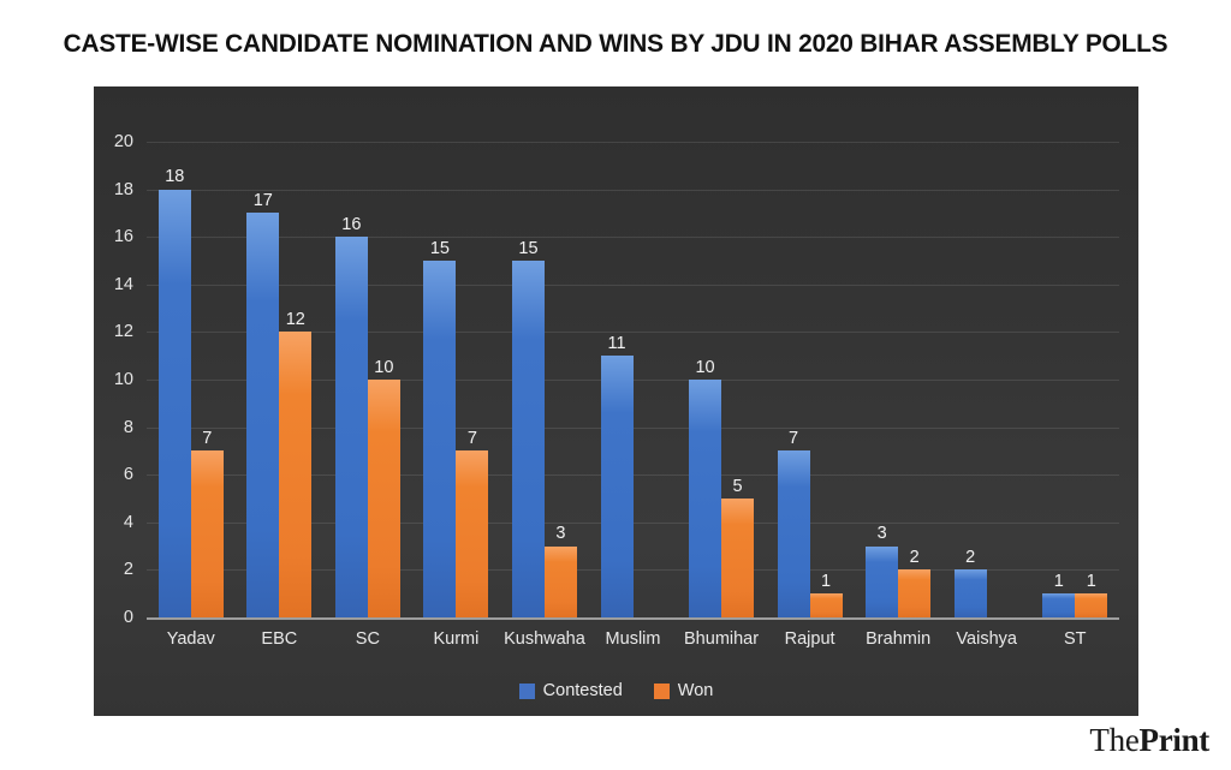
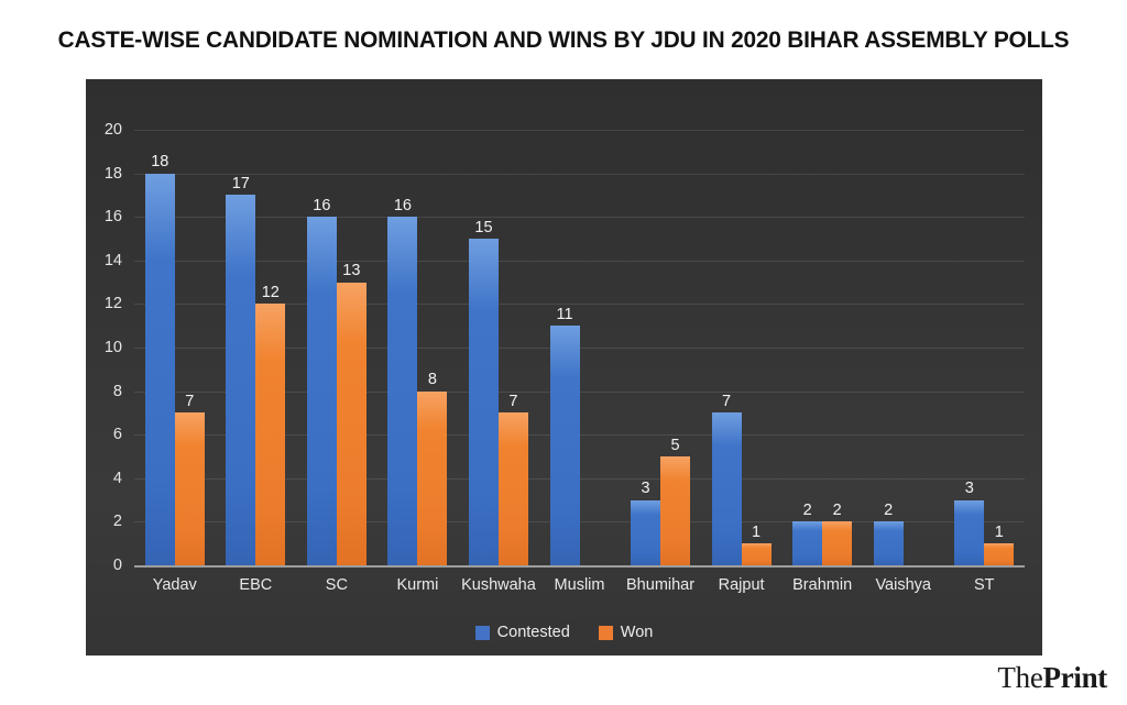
Won/SC: 10 -> 13
Contested/Kurmi: 15 -> 16
Won/Kurmi: 7 -> 8
Won/Kushwaha: 3 -> 7
Contested/Bhumihar: 10 -> 3
Contested/Brahmin: 3 -> 2
Contested/ST: 1 -> 3
